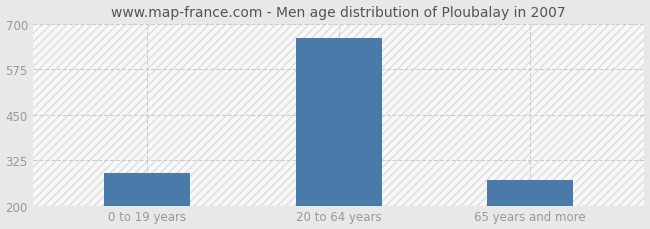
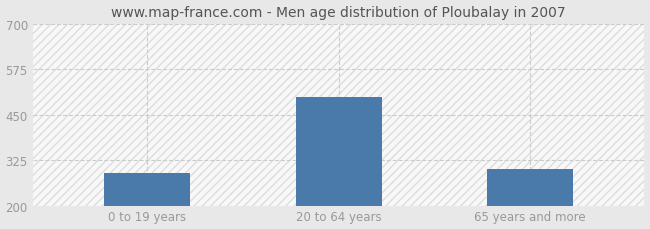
20 to 64 years: 660 -> 500
65 years and more: 270 -> 300
